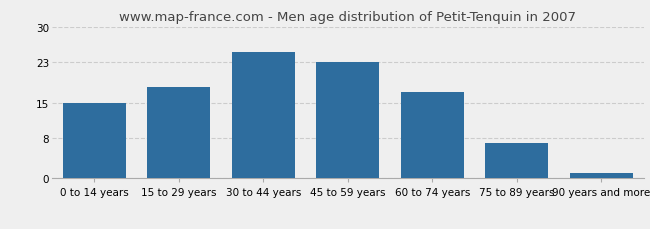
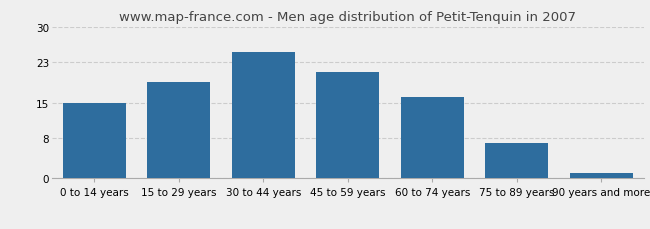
15 to 29 years: 18 -> 19
45 to 59 years: 23 -> 21
60 to 74 years: 17 -> 16
